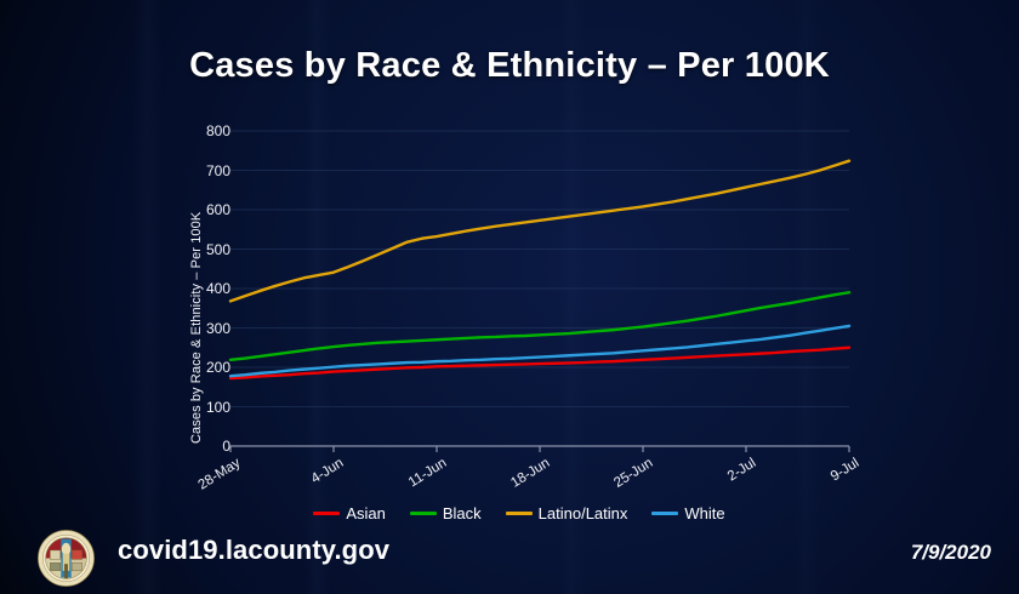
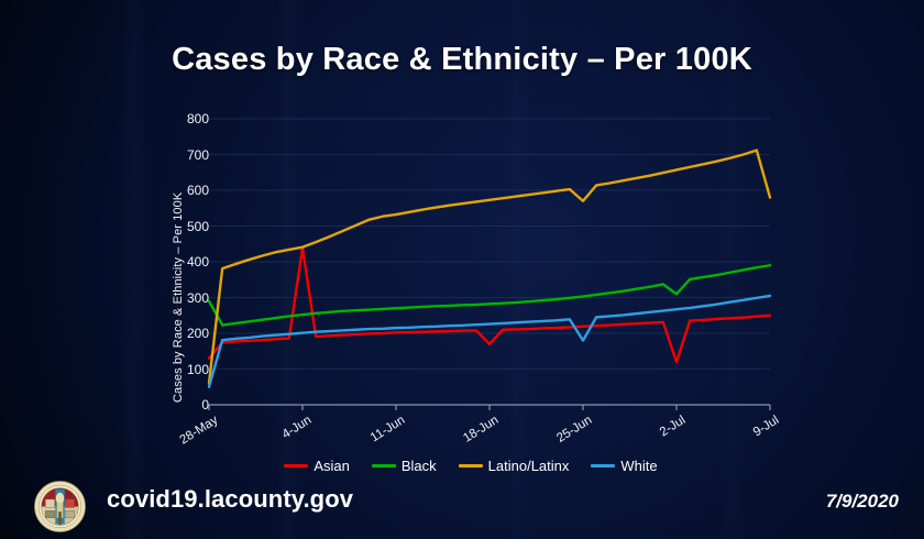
Asian/28-May: 170 -> 130
Black/28-May: 220 -> 290
Latino/Latinx/28-May: 370 -> 60
White/28-May: 180 -> 50
Asian/4-Jun: 190 -> 440
Asian/18-Jun: 210 -> 170
Latino/Latinx/25-Jun: 610 -> 570
White/25-Jun: 240 -> 180
Asian/2-Jul: 230 -> 120
Black/2-Jul: 340 -> 310
Latino/Latinx/9-Jul: 720 -> 580
